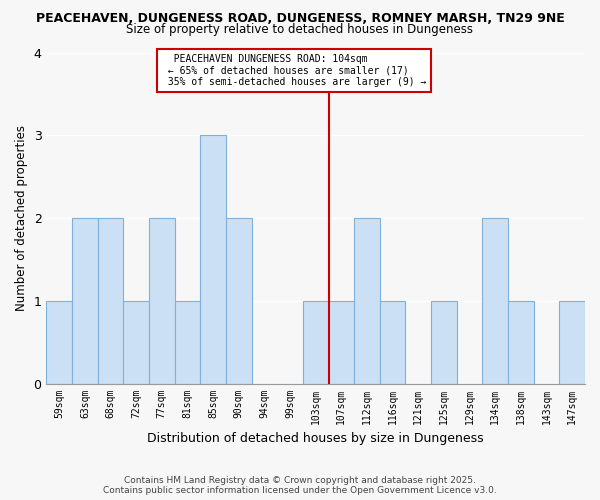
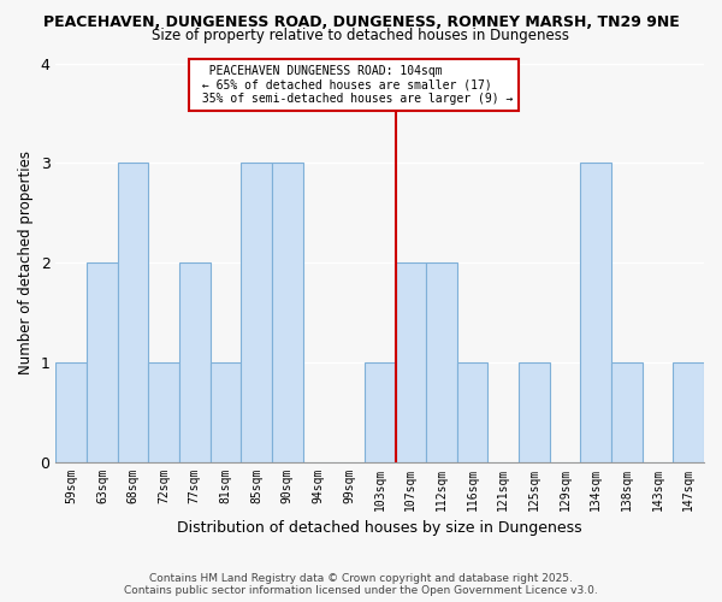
68sqm: 2 -> 3
90sqm: 2 -> 3
107sqm: 1 -> 2
134sqm: 2 -> 3
